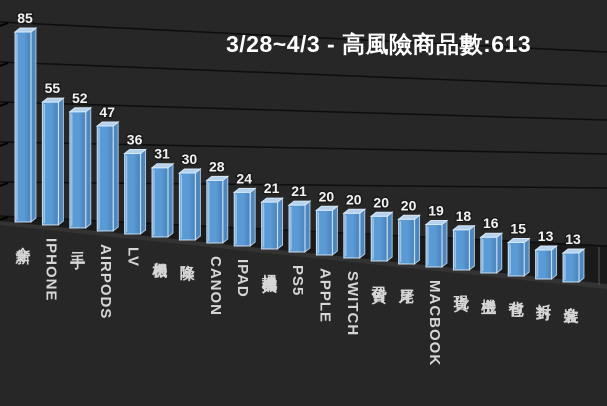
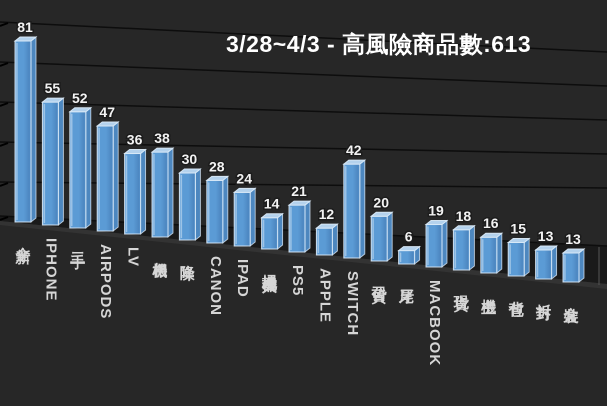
全新: 85 -> 81
相機: 31 -> 38
掃地機器人: 21 -> 14
APPLE: 20 -> 12
SWITCH: 20 -> 42
尾牙: 20 -> 6
